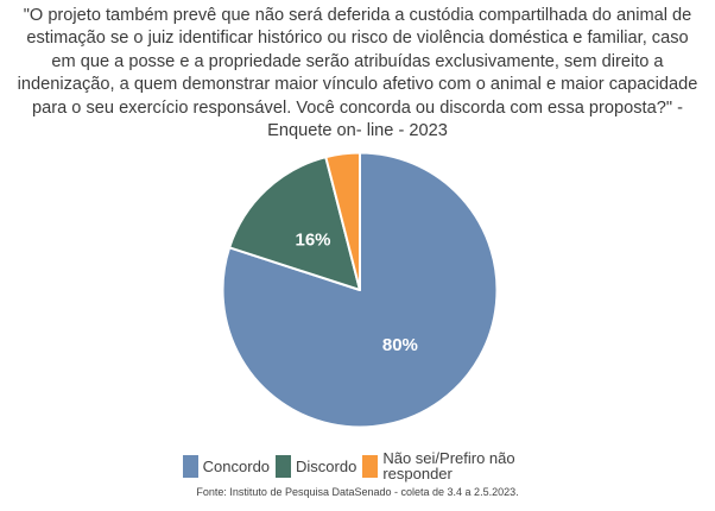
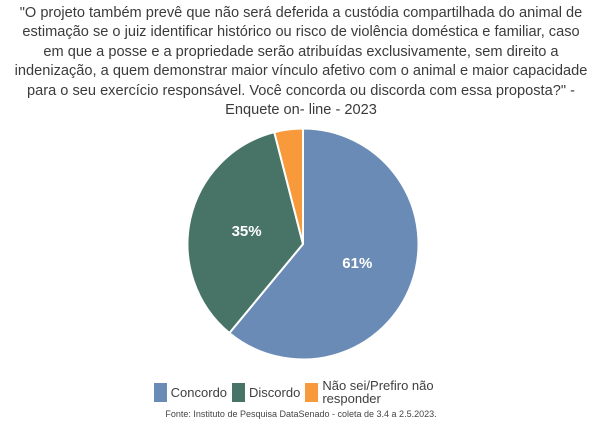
Concordo: 80% -> 61%
Discordo: 16% -> 35%
